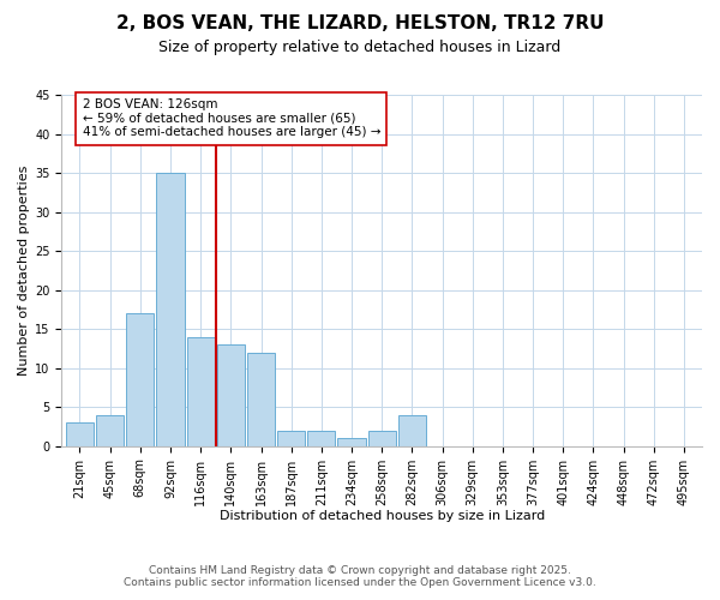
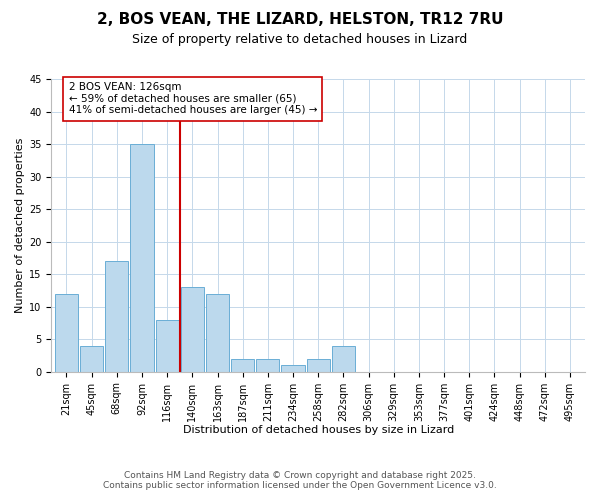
21sqm: 3 -> 12
116sqm: 14 -> 8
